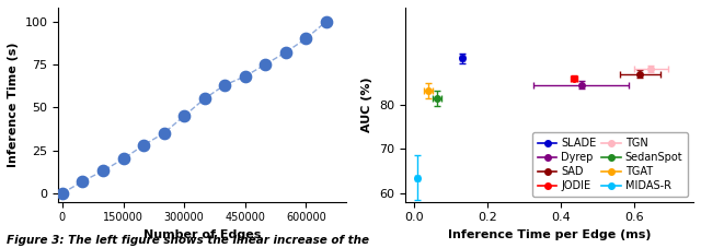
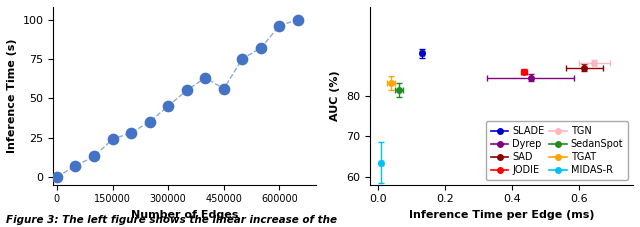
150000: 20 -> 24
450000: 68 -> 56
600000: 90 -> 96
